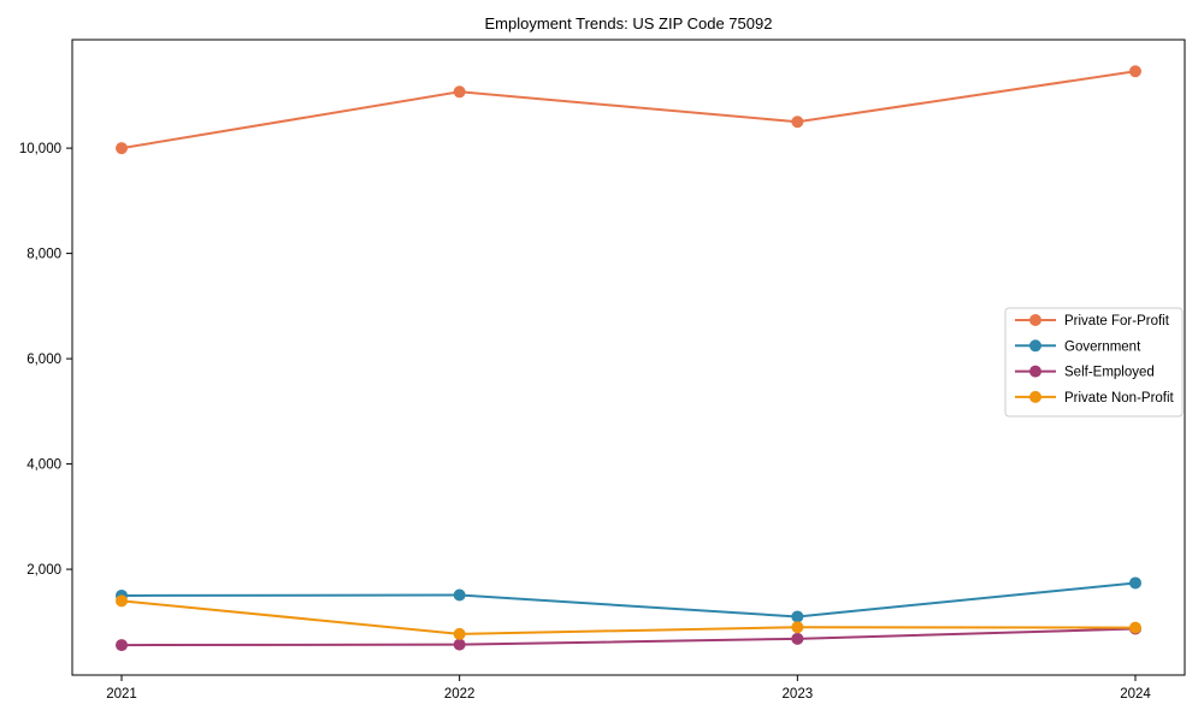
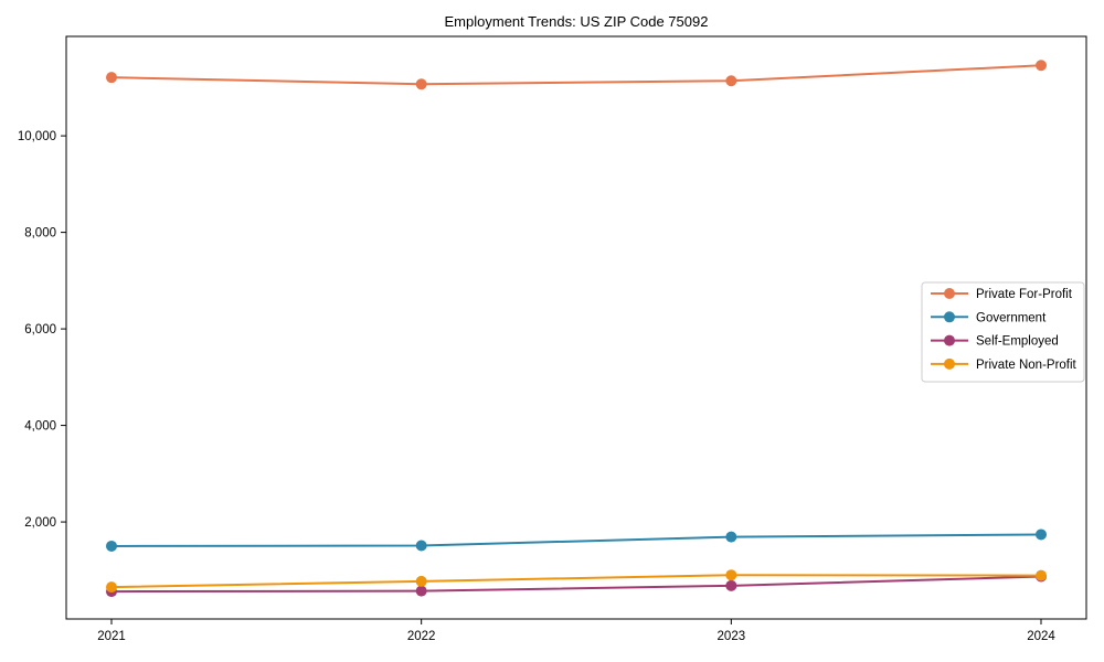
Private For-Profit/2021: 10000 -> 11200
Private Non-Profit/2021: 1400 -> 600
Private For-Profit/2023: 10500 -> 11100
Government/2023: 1100 -> 1700
